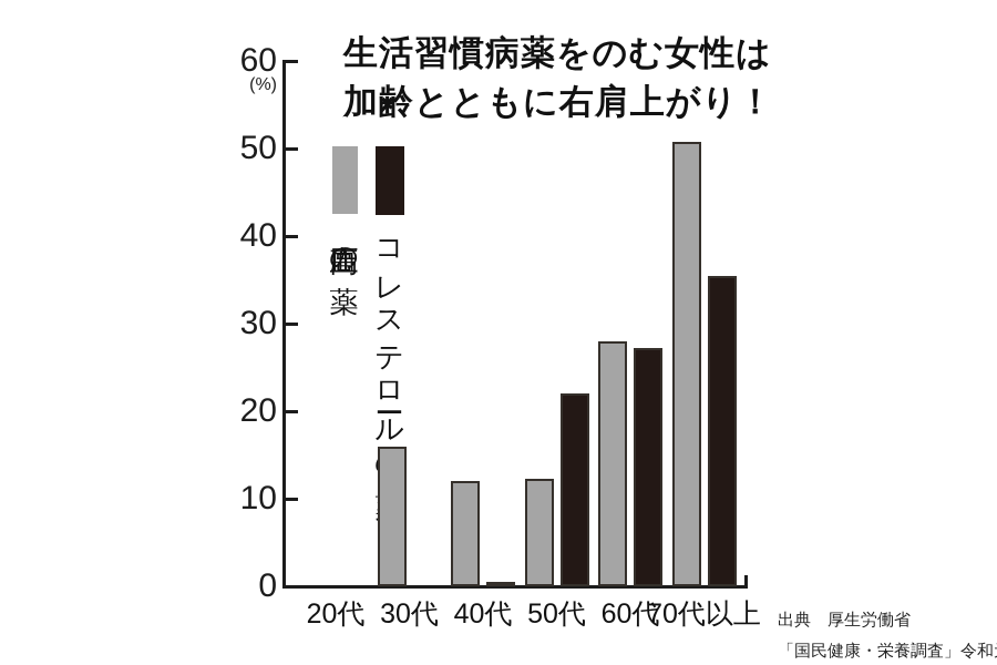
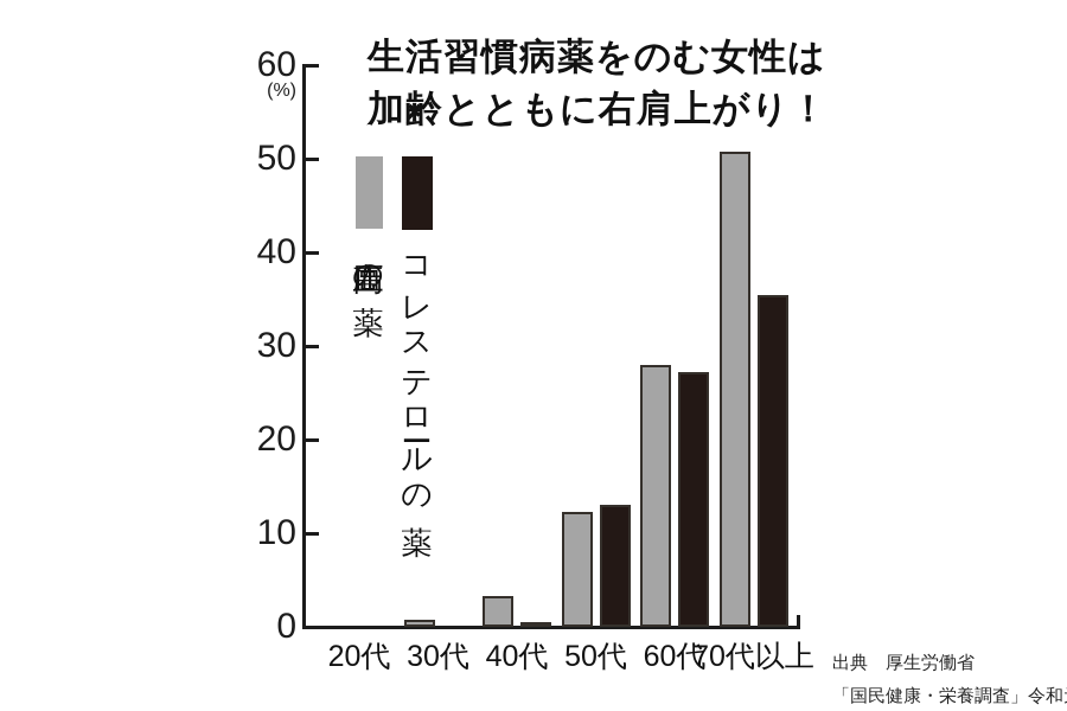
高血圧の薬/30代: 16 -> 1
高血圧の薬/40代: 12 -> 3
コレステロールの薬/50代: 22 -> 13
